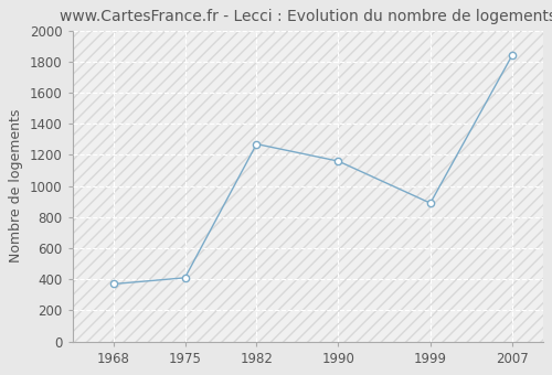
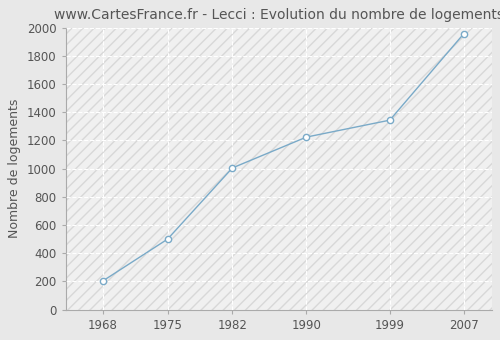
1968: 370 -> 200
1975: 410 -> 500
1982: 1270 -> 1000
1990: 1160 -> 1220
1999: 890 -> 1340
2007: 1840 -> 1960
